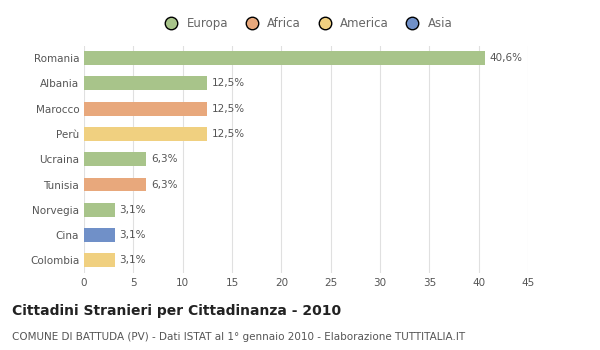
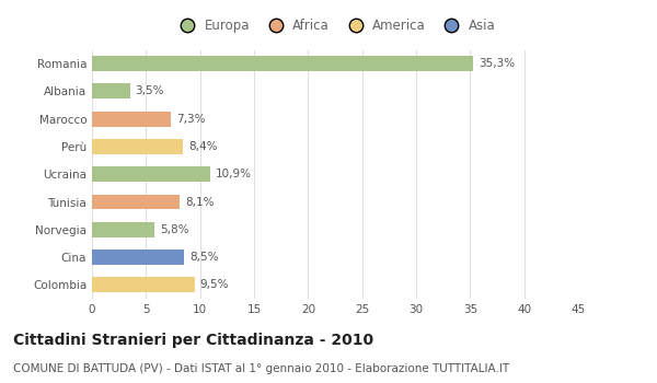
Romania: 40,6% -> 35,3%
Albania: 12,5% -> 3,5%
Marocco: 12,5% -> 7,3%
Perù: 12,5% -> 8,4%
Ucraina: 6,3% -> 10,9%
Tunisia: 6,3% -> 8,1%
Norvegia: 3,1% -> 5,8%
Cina: 3,1% -> 8,5%
Colombia: 3,1% -> 9,5%
